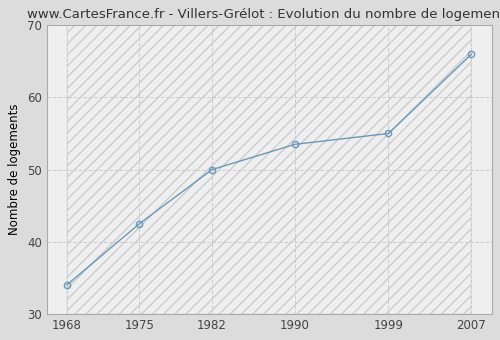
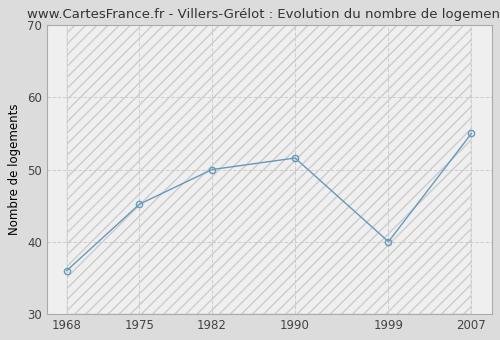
1968: 34.0 -> 36.0
1975: 42.5 -> 45.2
1990: 53.5 -> 51.6
1999: 55.0 -> 40.0
2007: 66.0 -> 55.0
